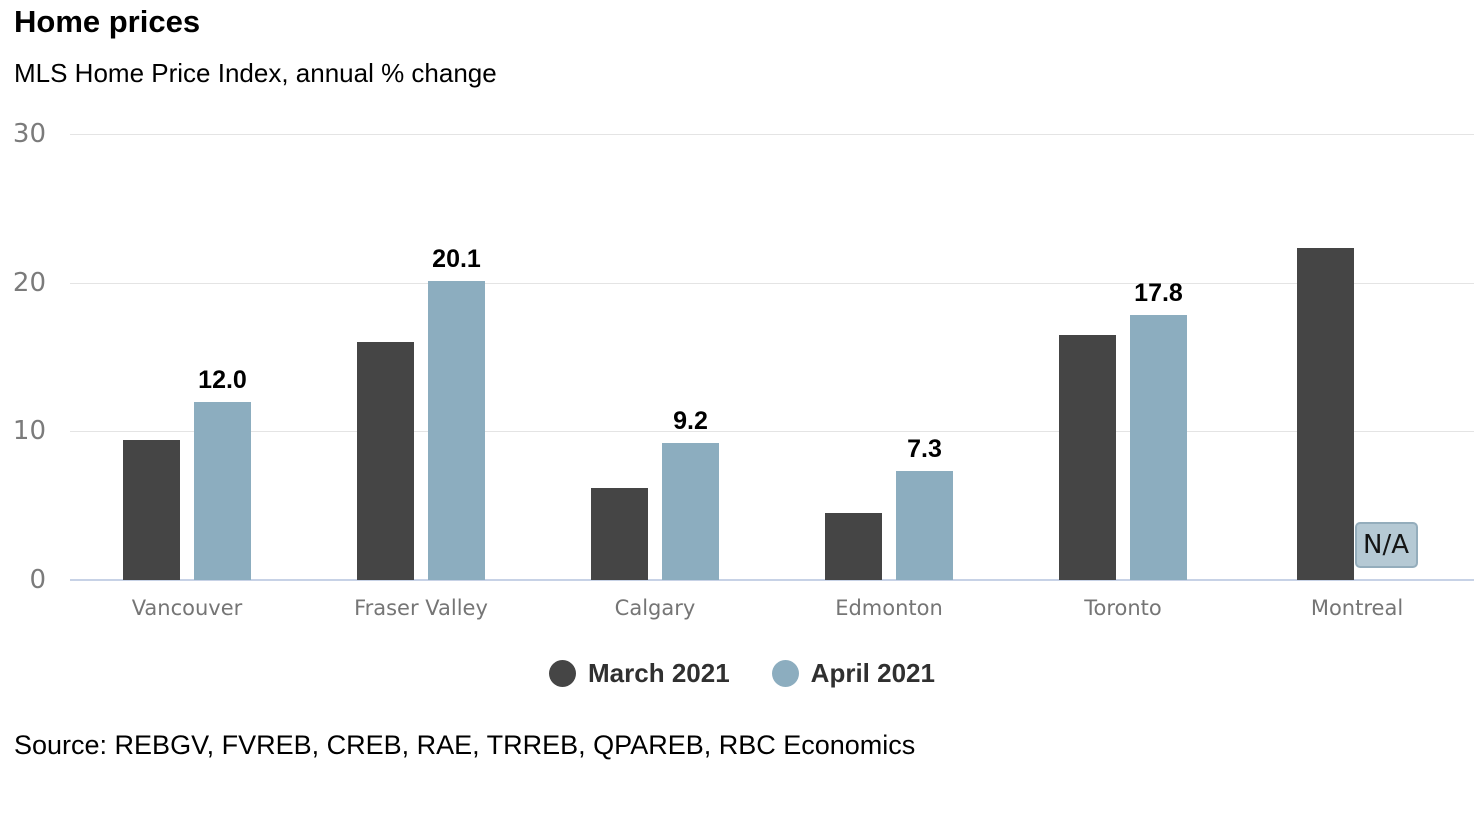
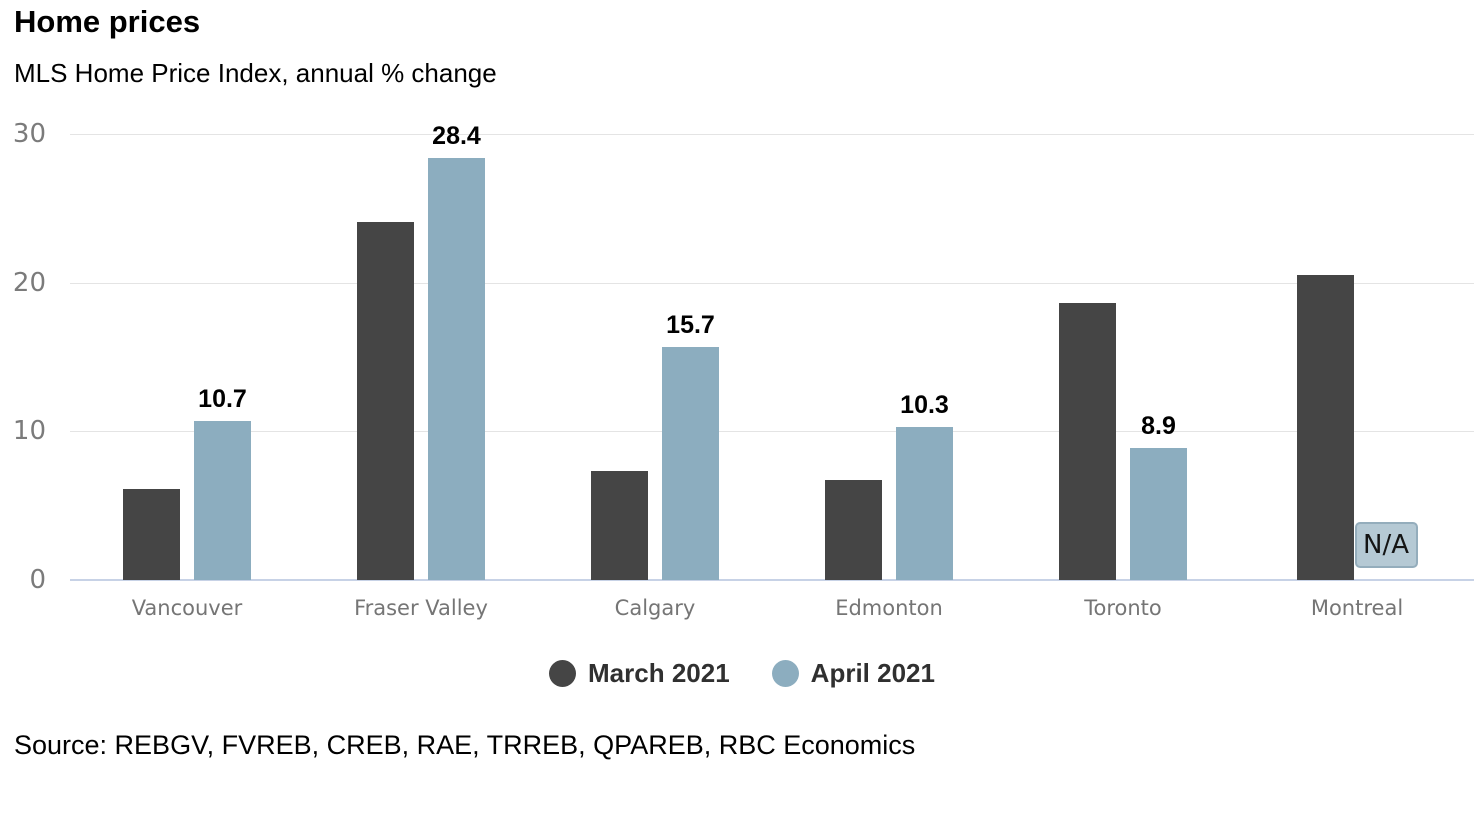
March 2021/Vancouver: 9.4 -> 6.1
April 2021/Vancouver: 12.0 -> 10.7
March 2021/Fraser Valley: 16.0 -> 24.1
April 2021/Fraser Valley: 20.1 -> 28.4
March 2021/Calgary: 6.2 -> 7.3
April 2021/Calgary: 9.2 -> 15.7
March 2021/Edmonton: 4.5 -> 6.7
April 2021/Edmonton: 7.3 -> 10.3
March 2021/Toronto: 16.5 -> 18.6
April 2021/Toronto: 17.8 -> 8.9
March 2021/Montreal: 22.3 -> 20.5
